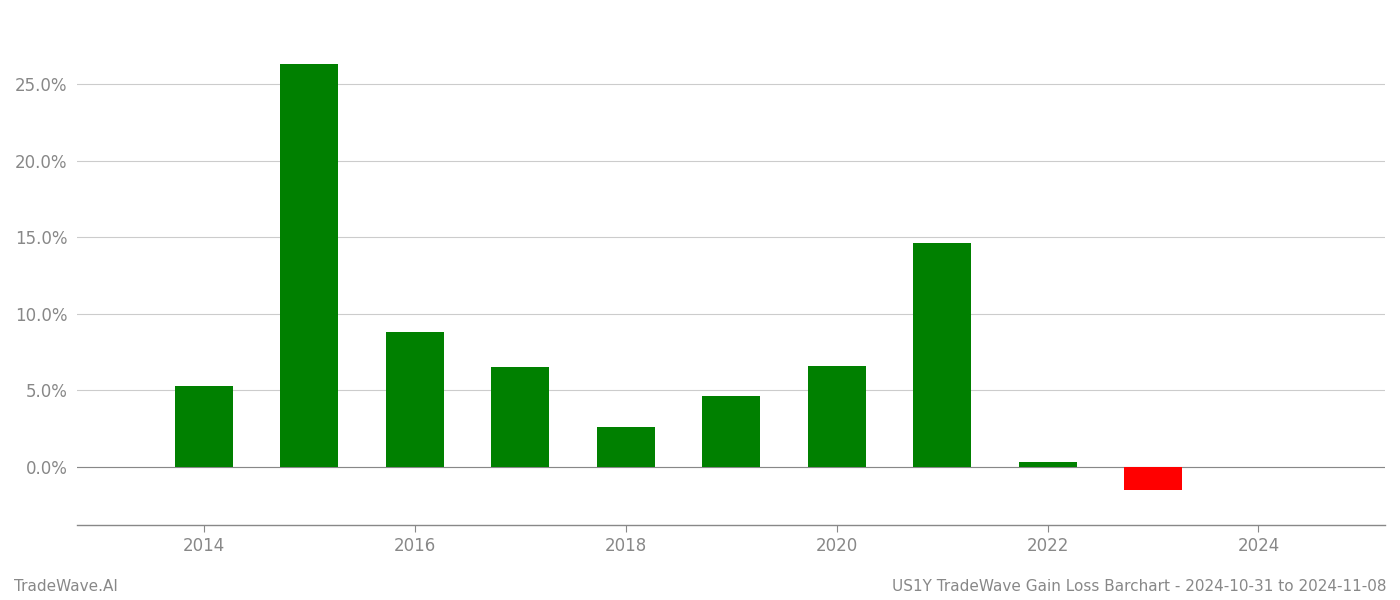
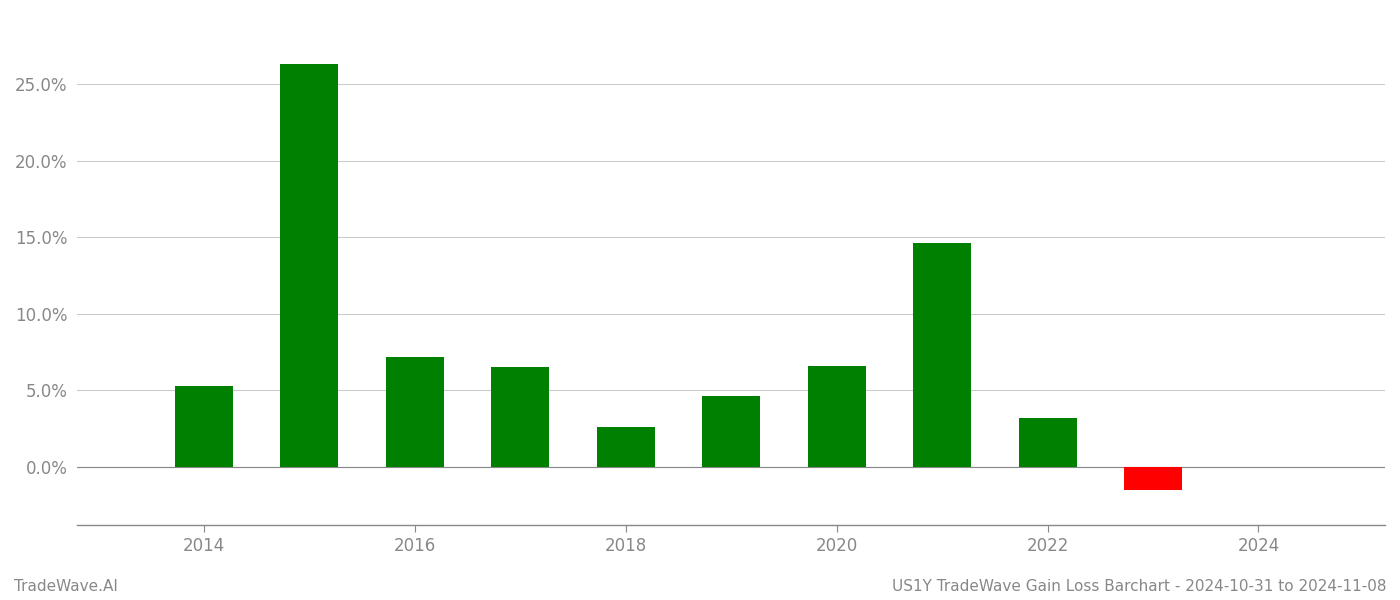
2016: 8.8% -> 7.2%
2022: 0.3% -> 3.2%
